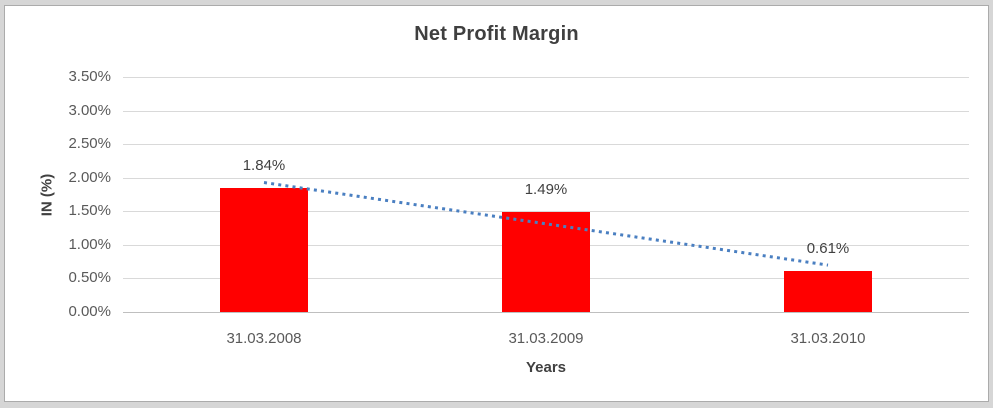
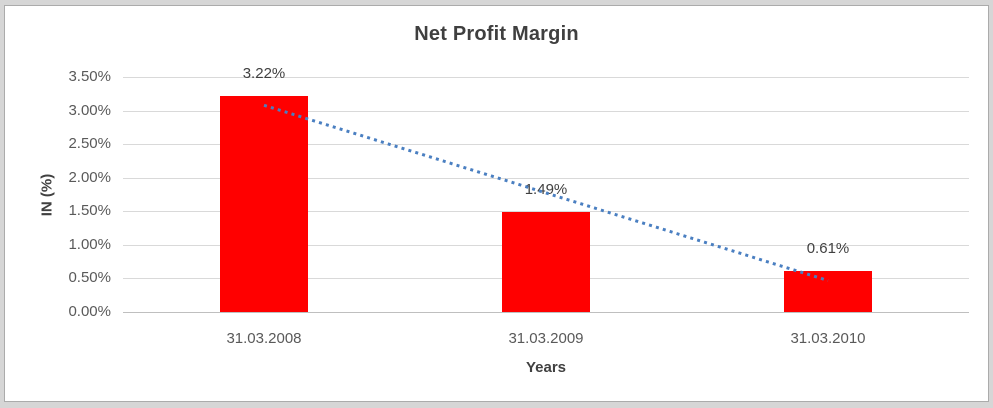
31.03.2008: 1.84% -> 3.22%
